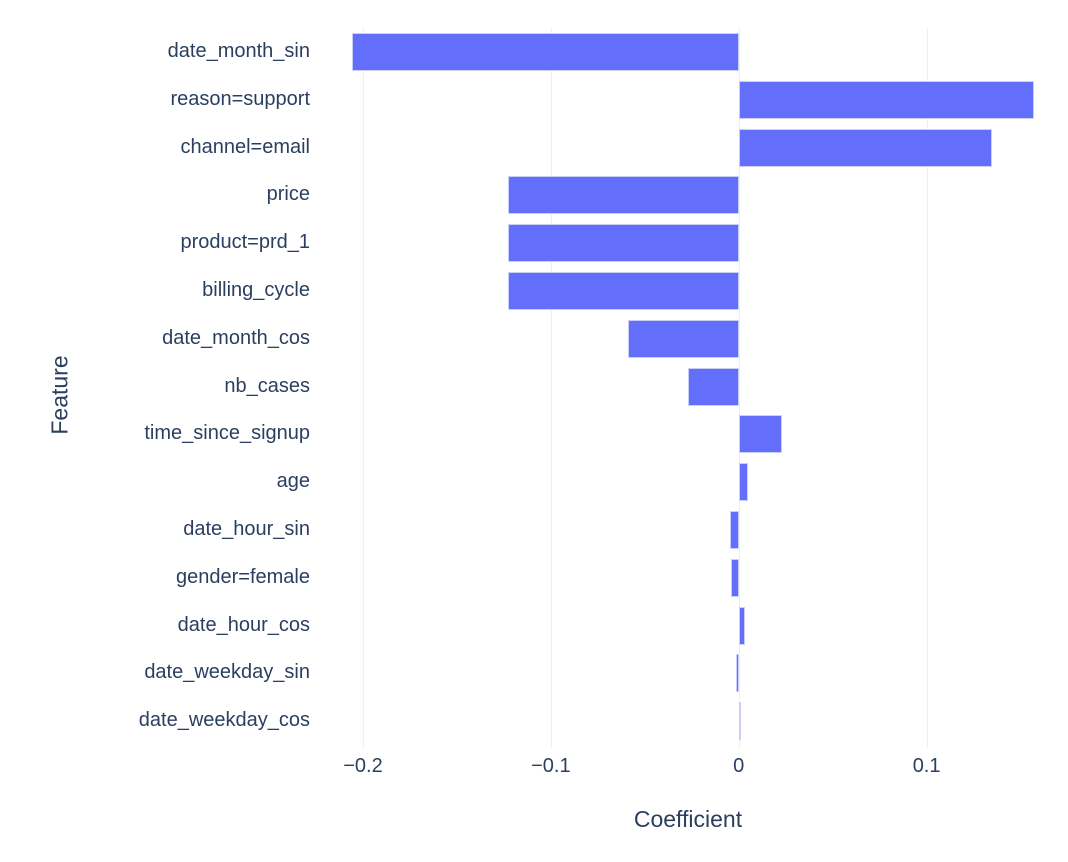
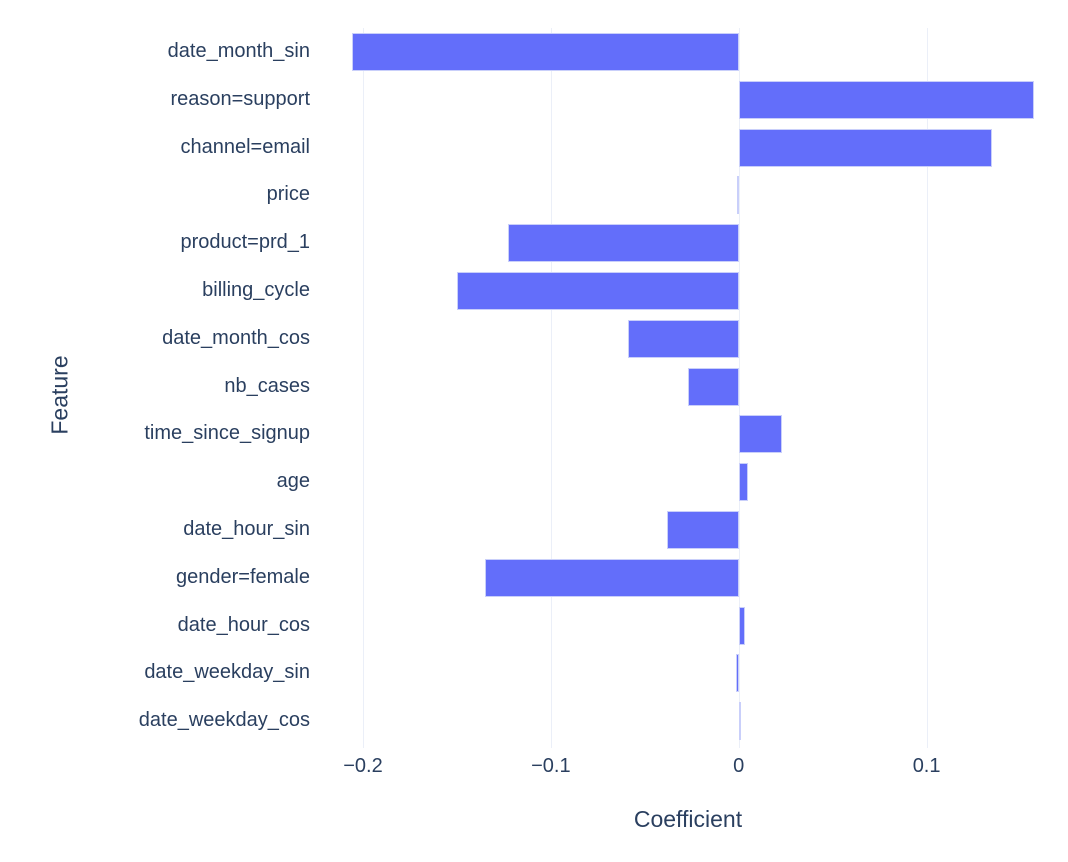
price: -0.123 -> -0.001
billing_cycle: -0.123 -> -0.150
date_hour_sin: -0.004 -> -0.038
gender=female: -0.004 -> -0.135
